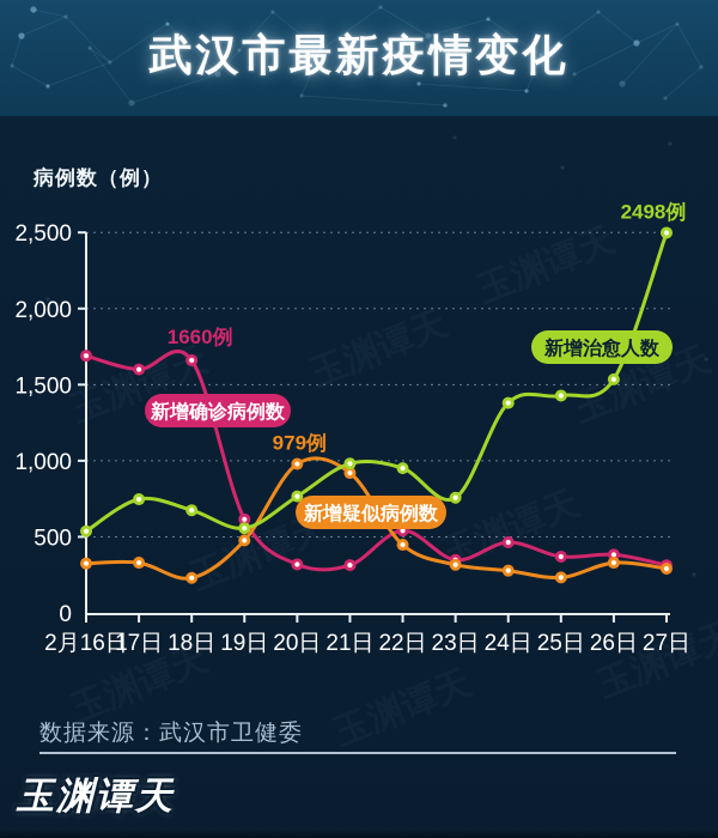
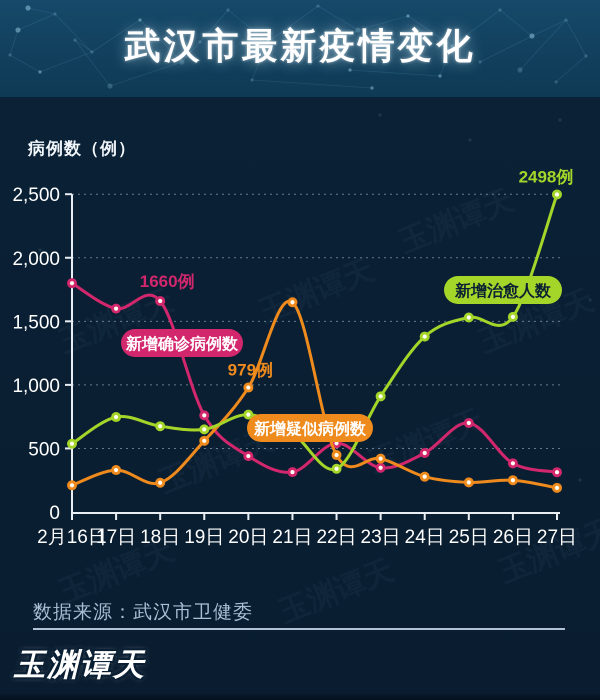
新增确诊病例数/2月16日: 1690 -> 1800
新增疑似病例数/2月16日: 320 -> 210
新增确诊病例数/19日: 620 -> 760
新增疑似病例数/19日: 480 -> 560
新增治愈人数/19日: 560 -> 650
新增确诊病例数/20日: 320 -> 440
新增疑似病例数/21日: 920 -> 1650
新增治愈人数/21日: 980 -> 620
新增治愈人数/22日: 950 -> 340
新增疑似病例数/23日: 320 -> 420
新增治愈人数/23日: 760 -> 910
新增确诊病例数/25日: 370 -> 700
新增治愈人数/25日: 1430 -> 1530
新增疑似病例数/26日: 330 -> 250
新增疑似病例数/27日: 290 -> 190
